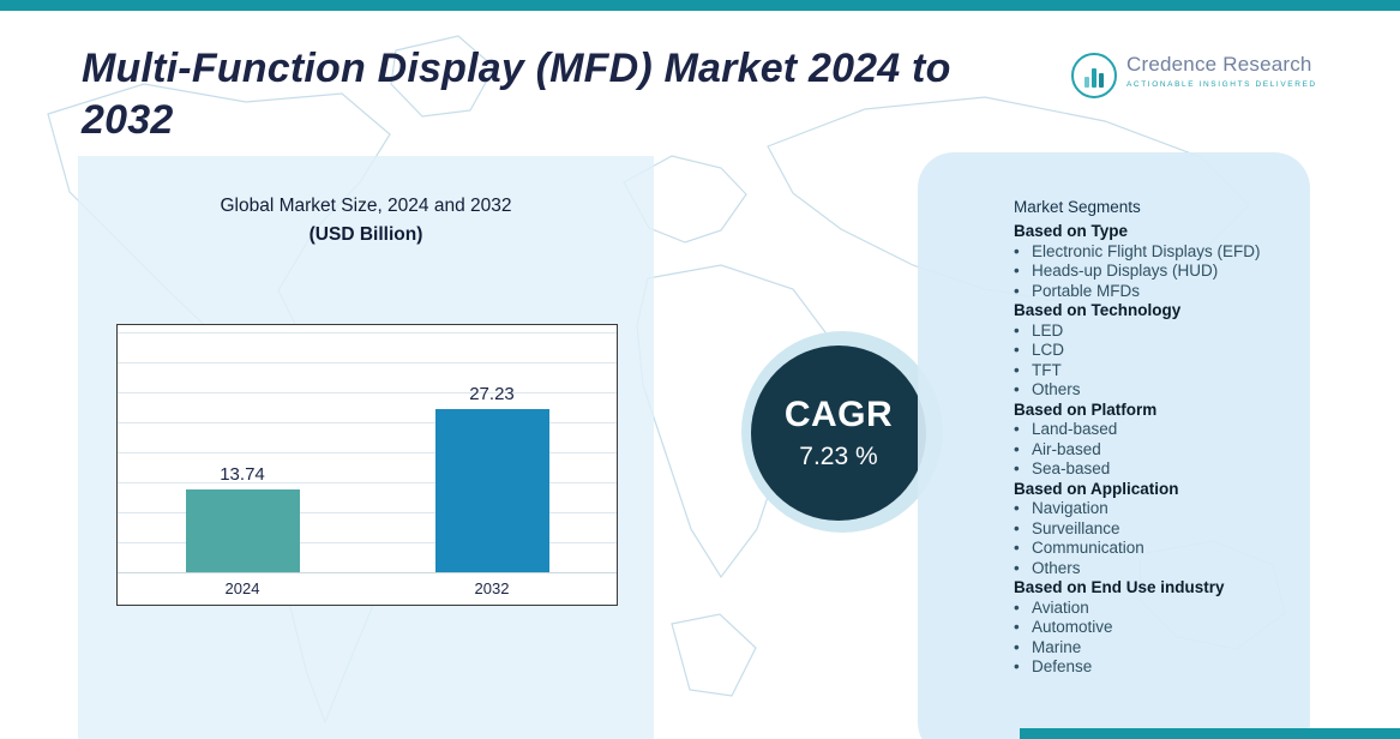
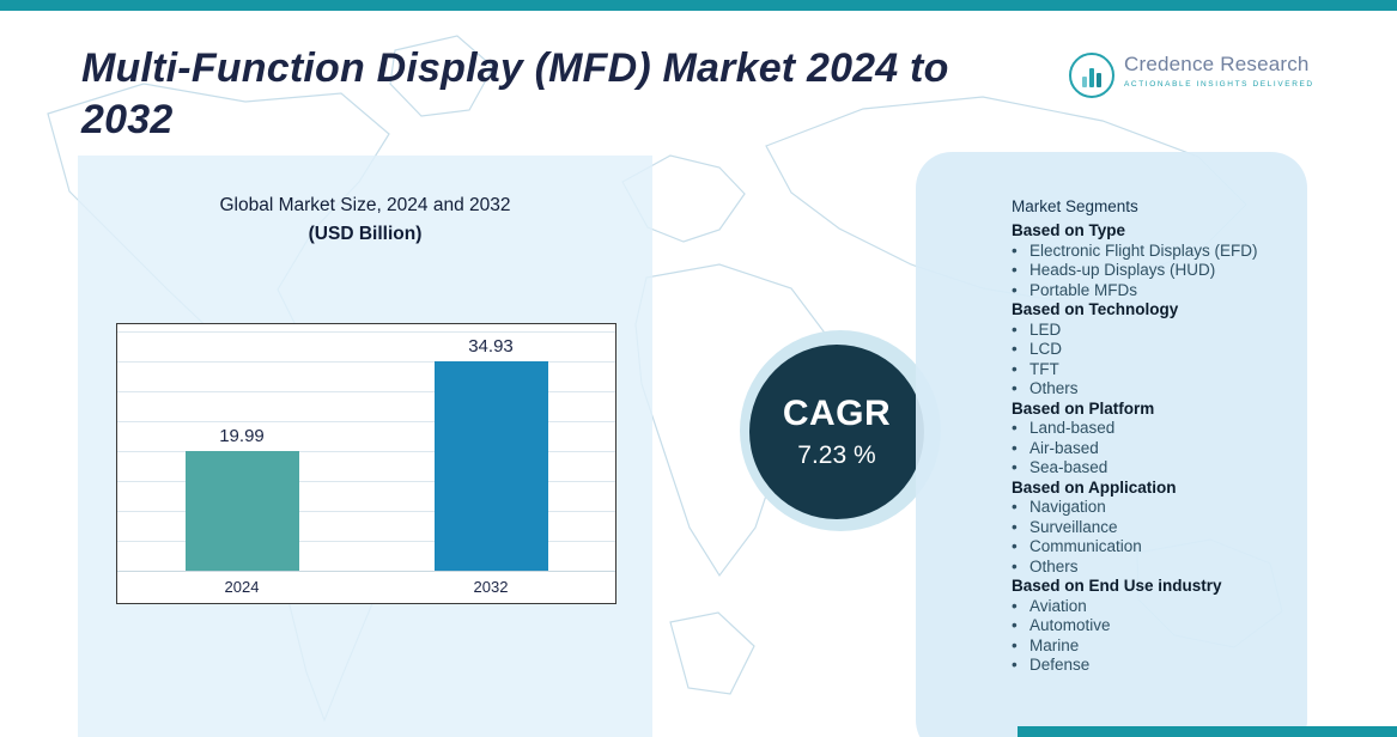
2024: 13.74 -> 19.99
2032: 27.23 -> 34.93
